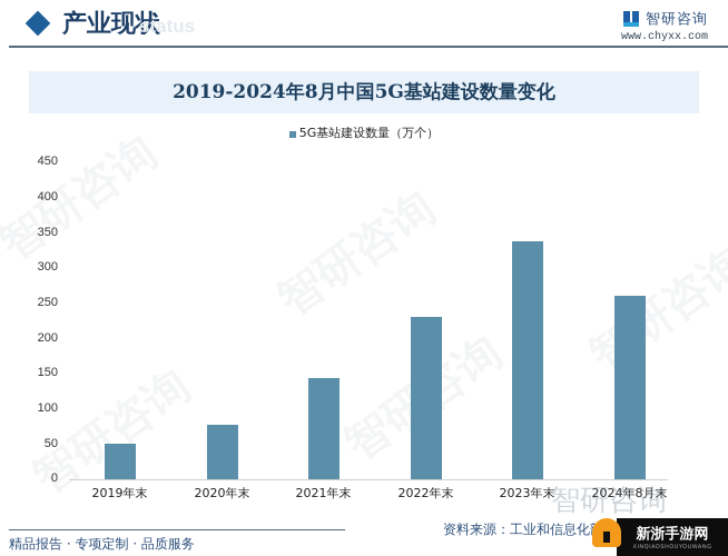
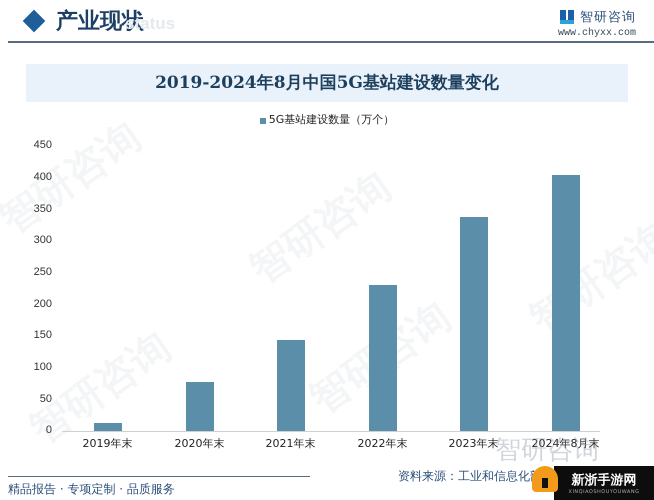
2019年末: 50 -> 10
2024年8月末: 260 -> 400
